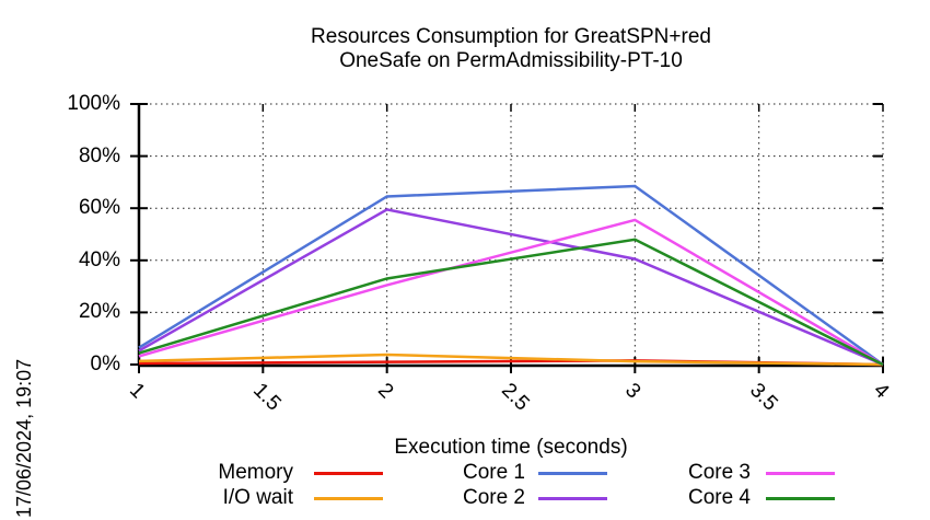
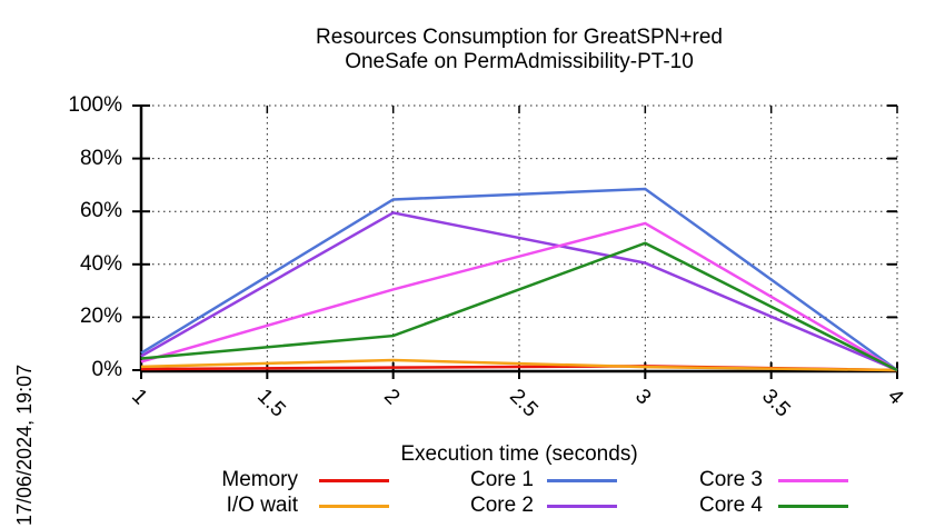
Core 4/2: 33% -> 13%
